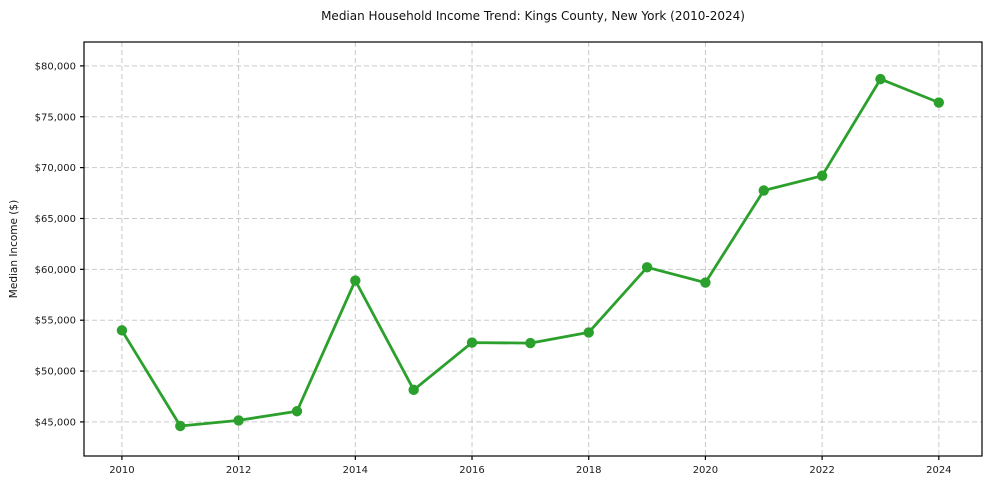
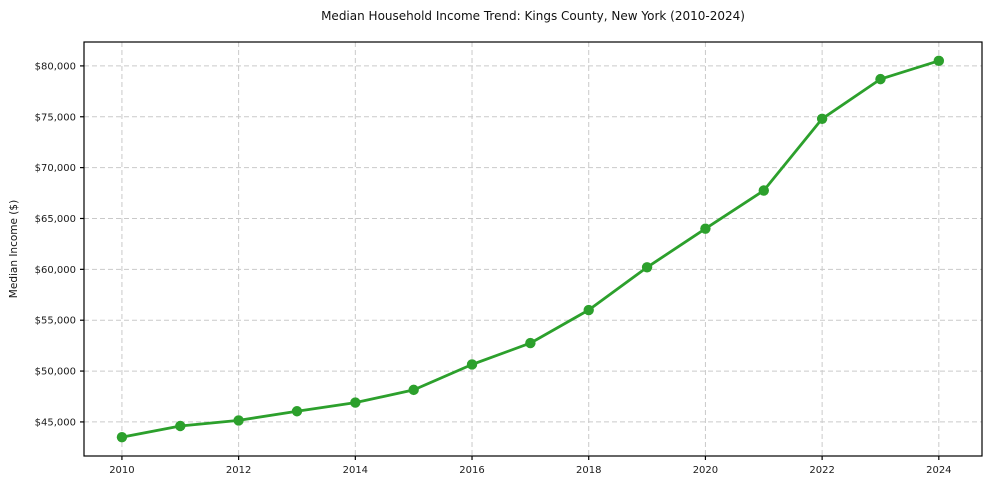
2010: $54000 -> $43500
2014: $58900 -> $46900
2016: $52800 -> $50600
2018: $53800 -> $56000
2020: $58700 -> $64000
2022: $69200 -> $74800
2024: $76400 -> $80500
